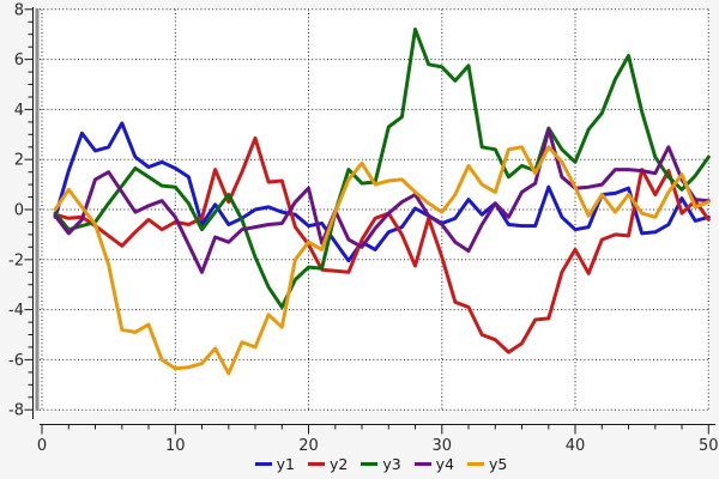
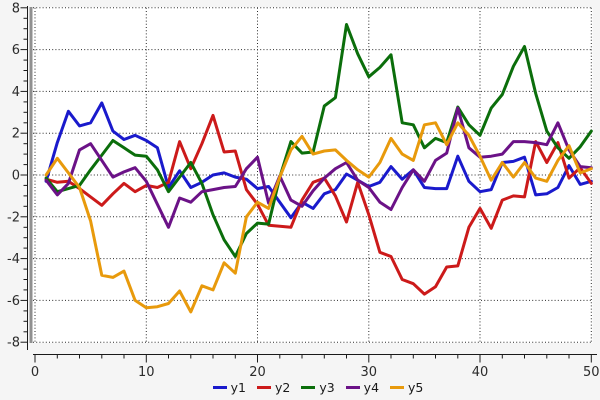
y3/30: 5.7 -> 4.7
